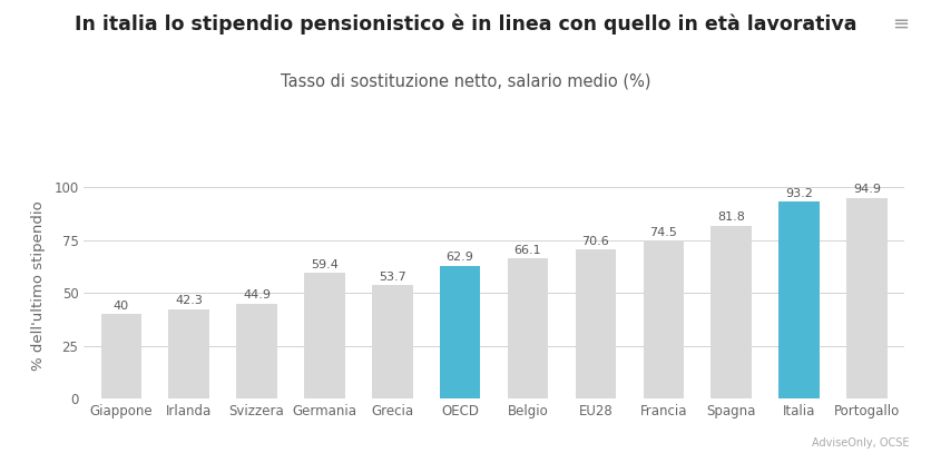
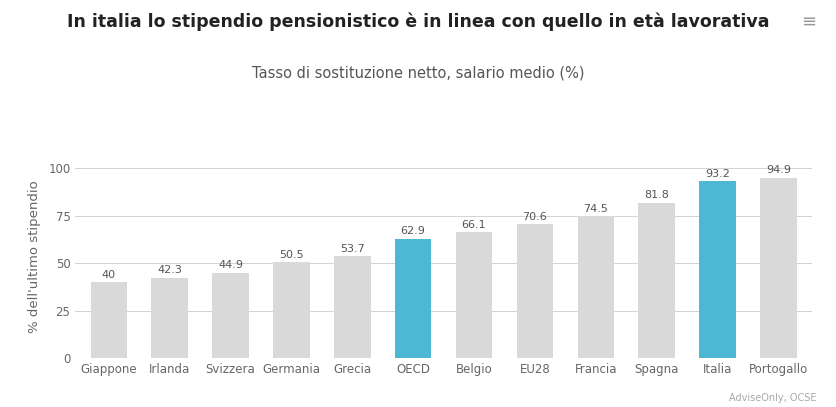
Germania: 59.4 -> 50.5
